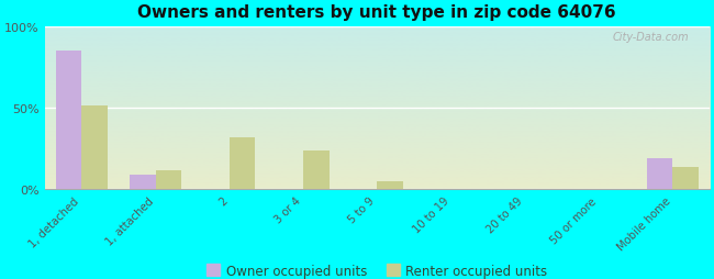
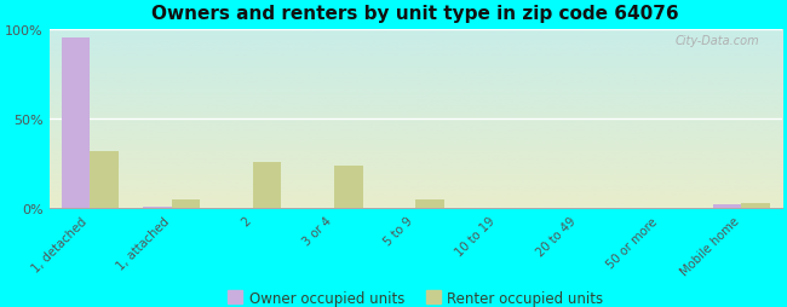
Owner occupied units/1, detached: 85% -> 95%
Renter occupied units/1, detached: 51% -> 32%
Owner occupied units/1, attached: 9% -> 1%
Renter occupied units/1, attached: 12% -> 5%
Renter occupied units/2: 32% -> 26%
Owner occupied units/Mobile home: 19% -> 2%
Renter occupied units/Mobile home: 14% -> 3%
